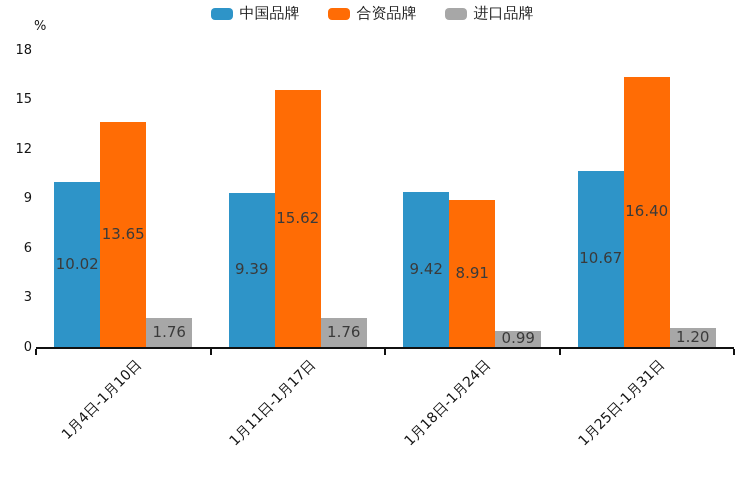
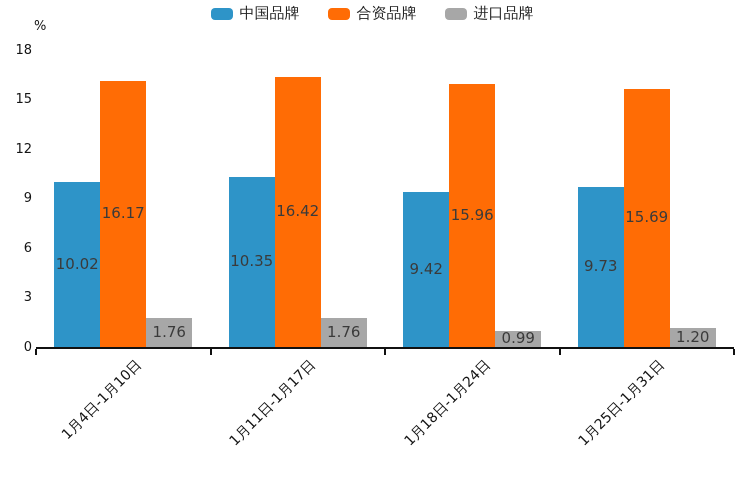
合资品牌/1月4日-1月10日: 13.65 -> 16.17
中国品牌/1月11日-1月17日: 9.39 -> 10.35
合资品牌/1月11日-1月17日: 15.62 -> 16.42
合资品牌/1月18日-1月24日: 8.91 -> 15.96
中国品牌/1月25日-1月31日: 10.67 -> 9.73
合资品牌/1月25日-1月31日: 16.40 -> 15.69
